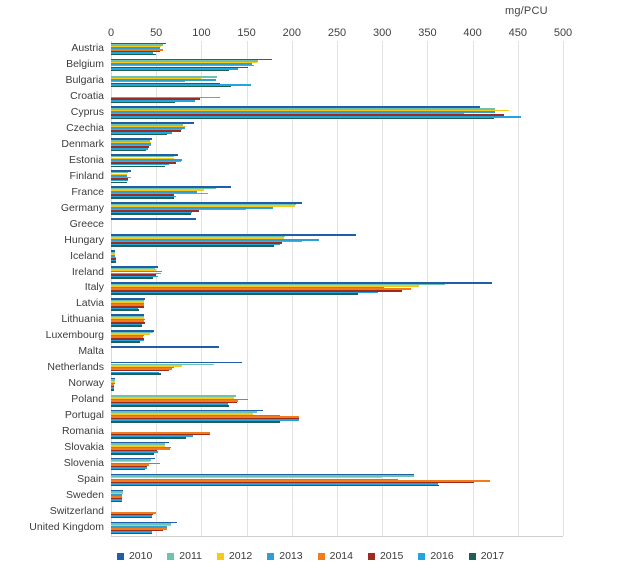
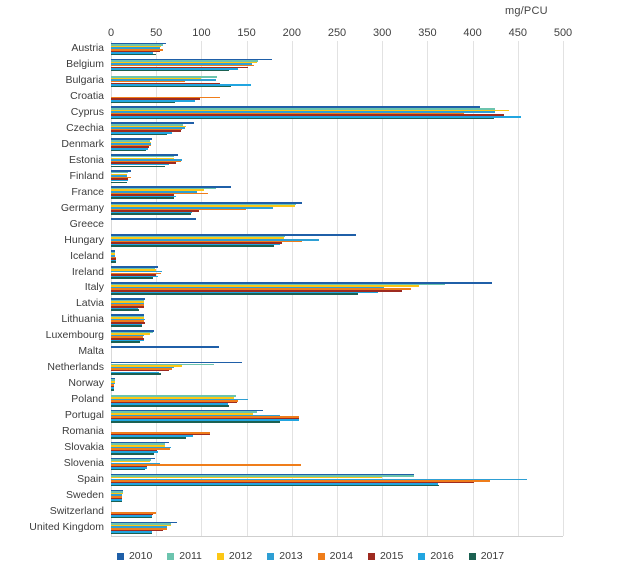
2014/Slovenia: 40 -> 210
2013/Spain: 320 -> 460
